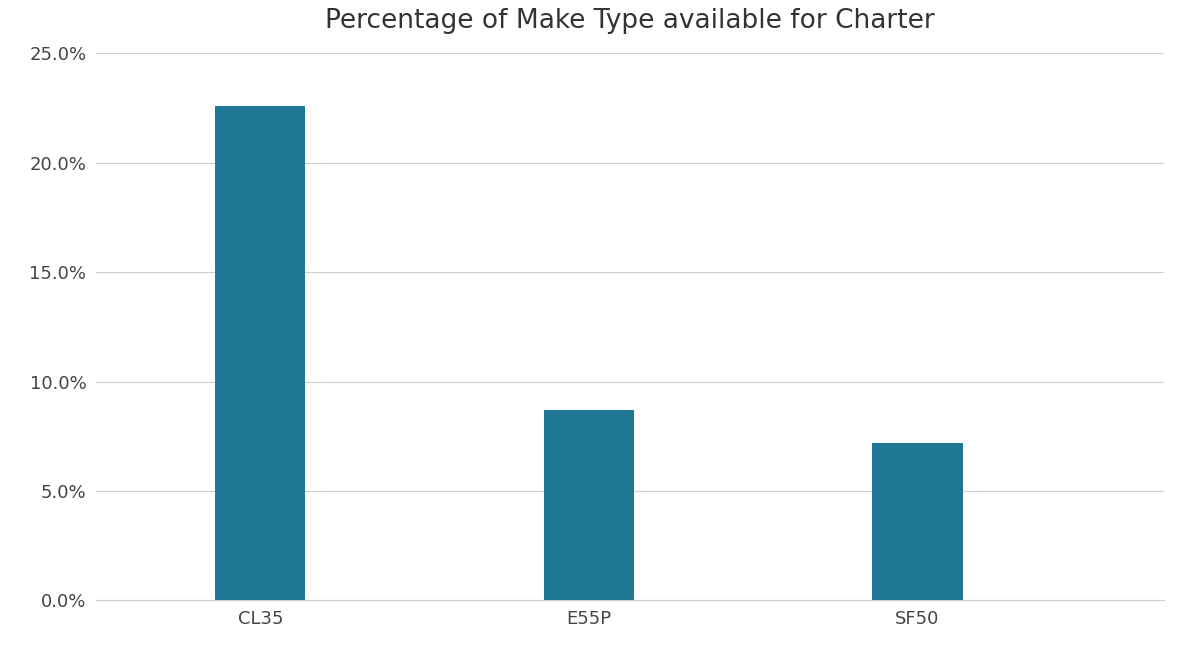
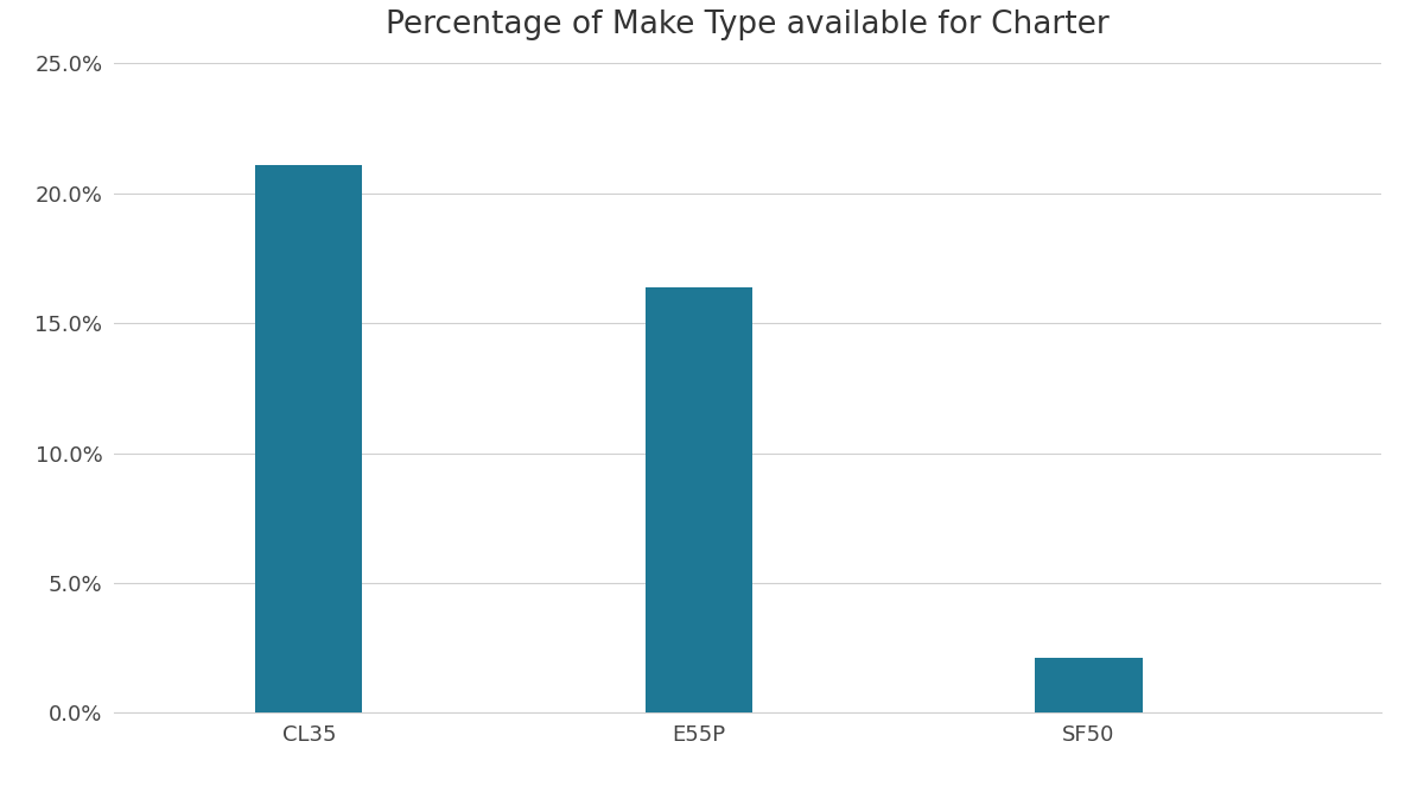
CL35: 22.6% -> 21.1%
E55P: 8.7% -> 16.4%
SF50: 7.2% -> 2.1%
